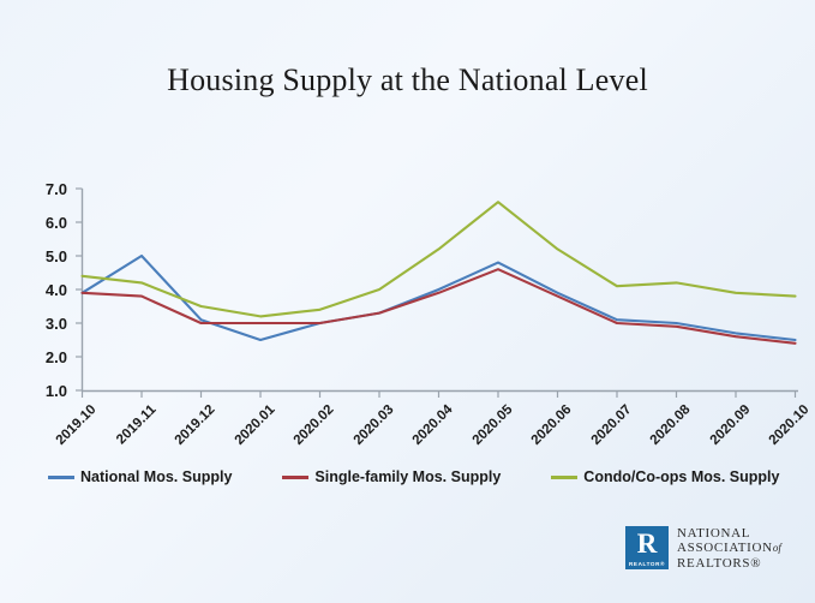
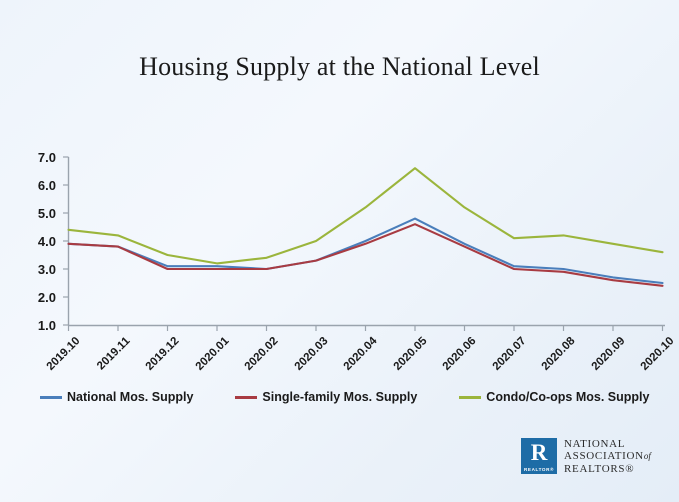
National Mos. Supply/2019.11: 5.0 -> 3.8
National Mos. Supply/2020.01: 2.5 -> 3.1
Condo/Co-ops Mos. Supply/2020.10: 3.8 -> 3.6
